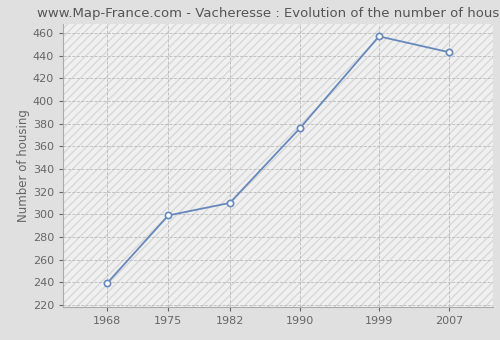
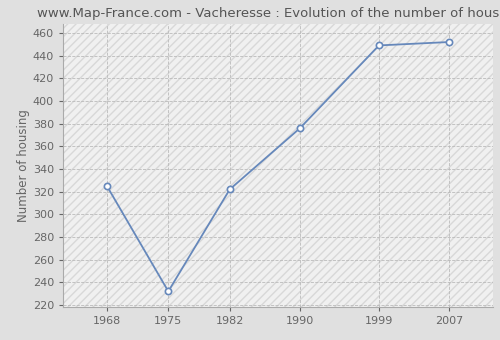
1968: 239 -> 325
1975: 299 -> 232
1982: 310 -> 322
1999: 457 -> 449
2007: 443 -> 452
